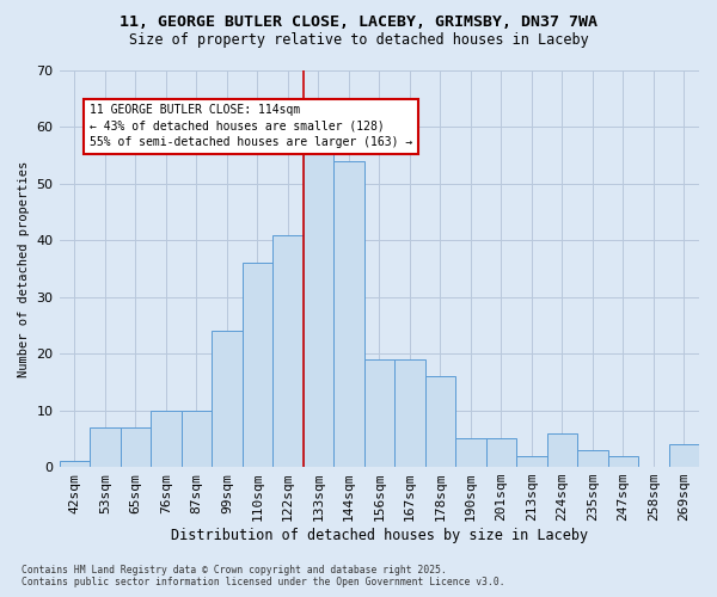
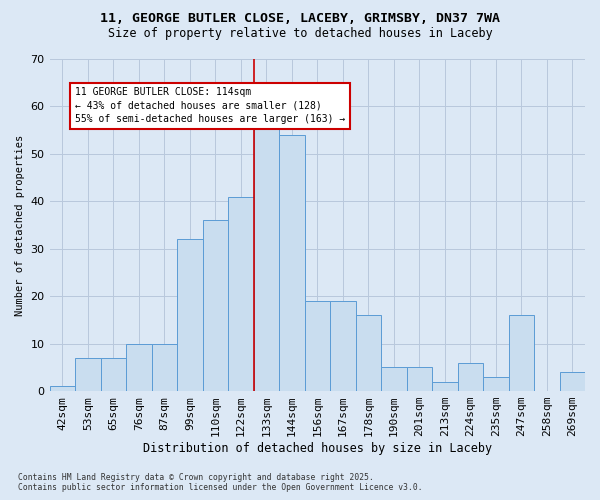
99sqm: 24 -> 32
247sqm: 2 -> 16
